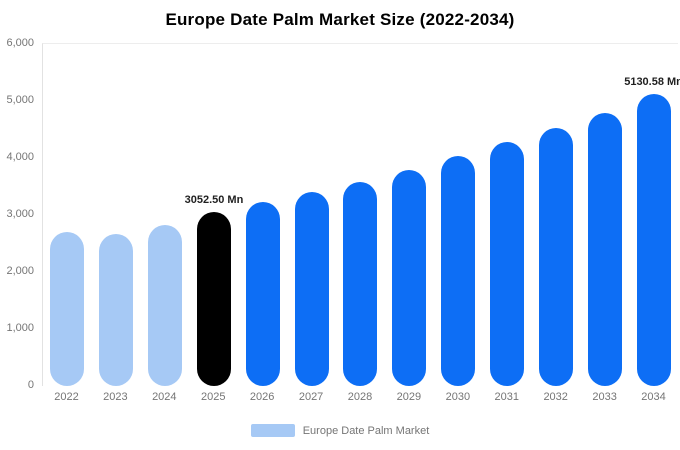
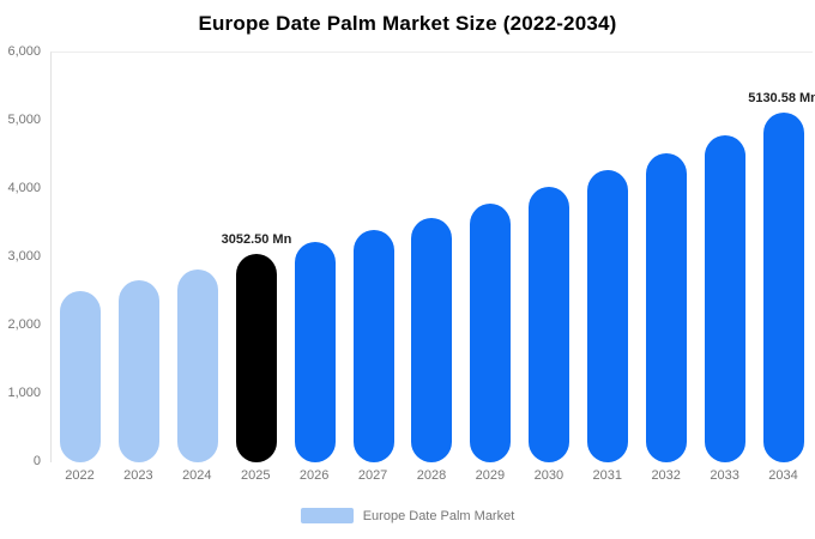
2022: 2700 -> 2500
